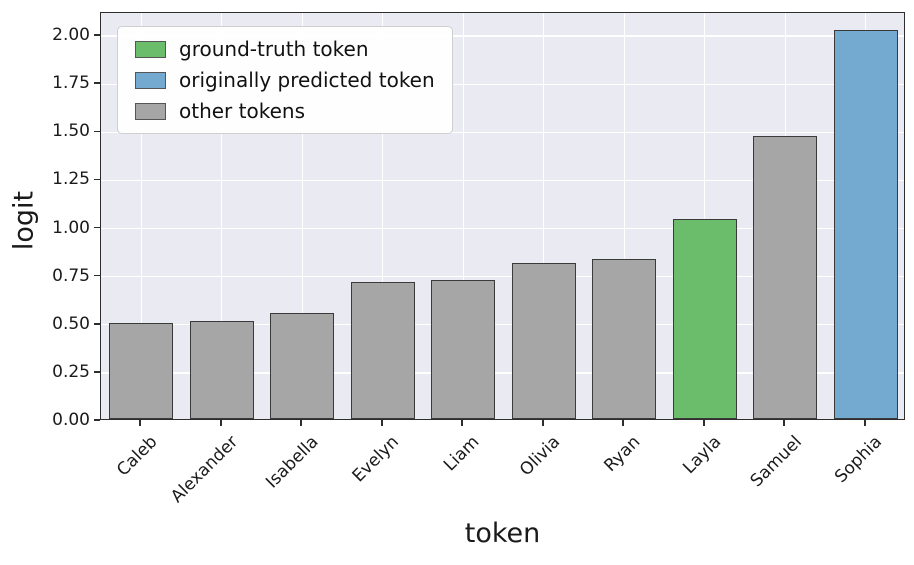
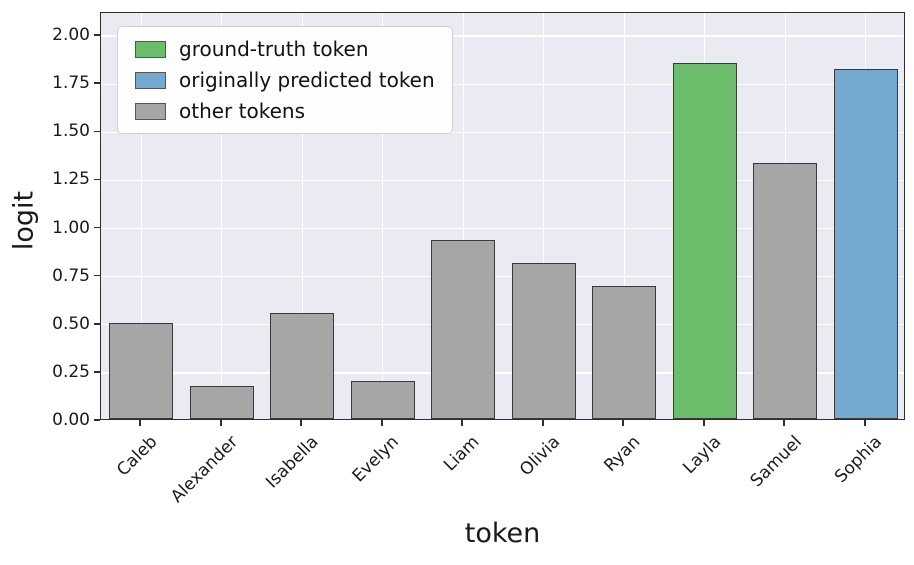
Alexander: 0.51 -> 0.17
Evelyn: 0.71 -> 0.20
Liam: 0.72 -> 0.93
Ryan: 0.83 -> 0.69
Layla: 1.04 -> 1.85
Samuel: 1.47 -> 1.33
Sophia: 2.02 -> 1.82
